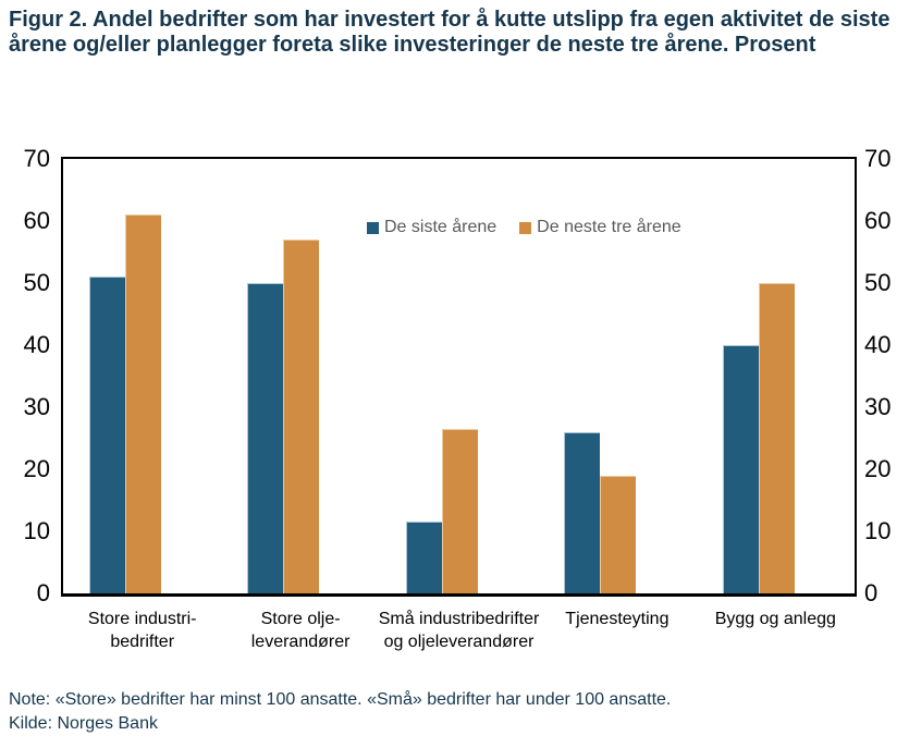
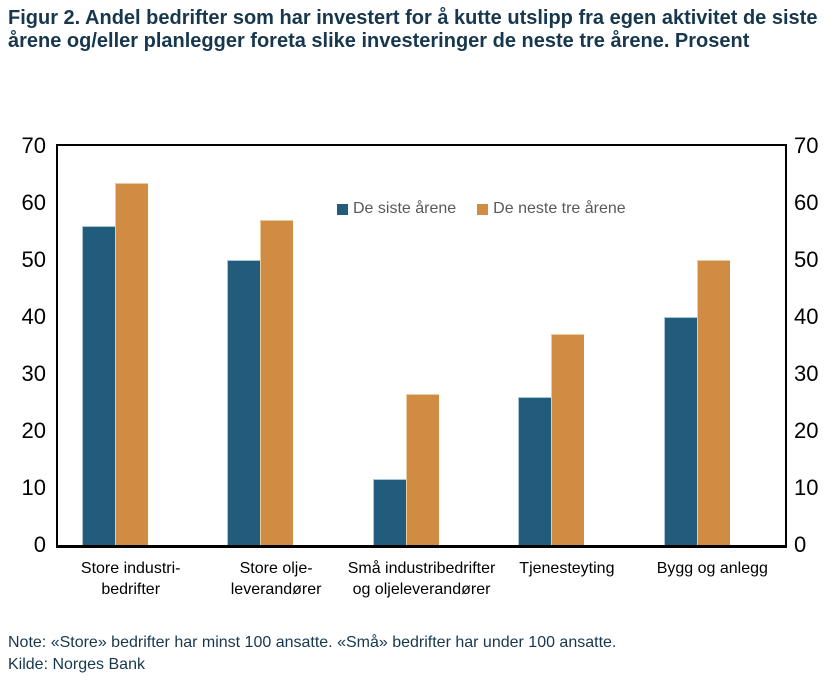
De siste årene/Store industri-bedrifter: 51 -> 56
De neste tre årene/Store industri-bedrifter: 61 -> 64
De neste tre årene/Tjenesteyting: 19 -> 37
